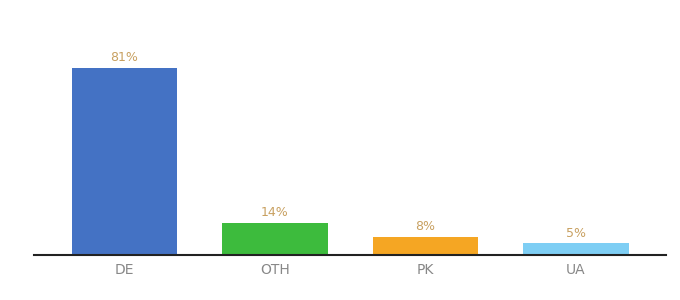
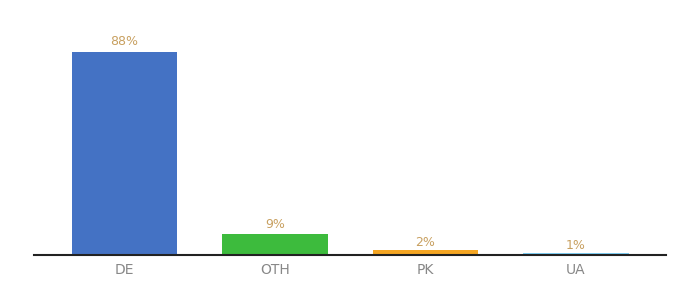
DE: 81% -> 88%
OTH: 14% -> 9%
PK: 8% -> 2%
UA: 5% -> 1%
